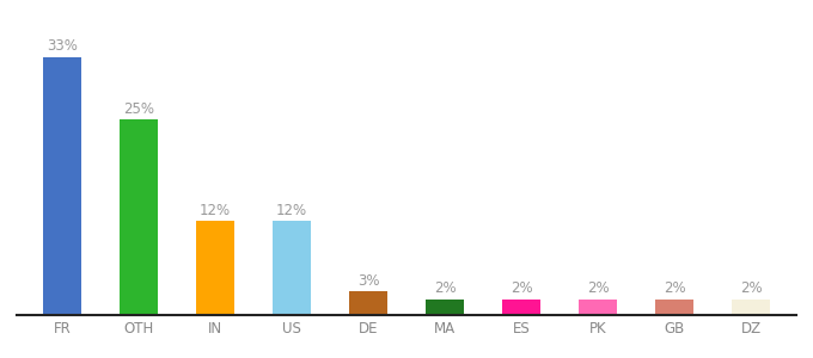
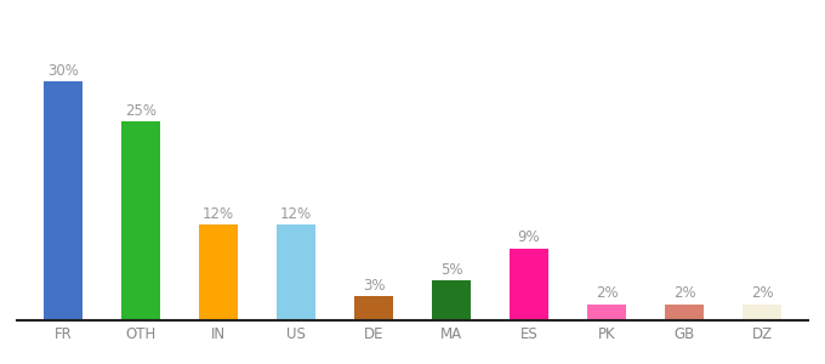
FR: 33% -> 30%
MA: 2% -> 5%
ES: 2% -> 9%
